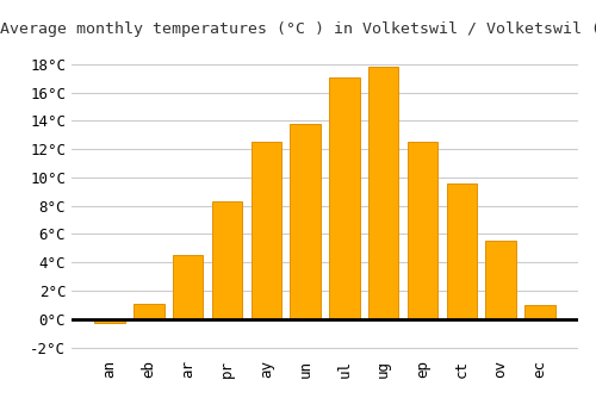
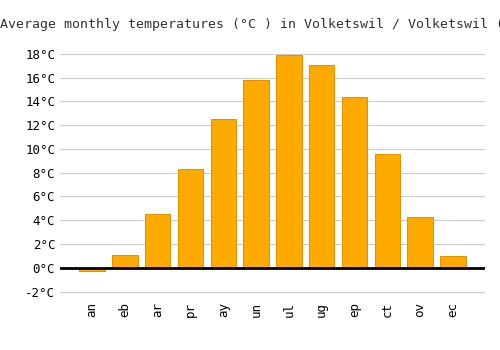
un: 13.8°C -> 15.8°C
ul: 17.1°C -> 17.9°C
ug: 17.8°C -> 17.1°C
ep: 12.5°C -> 14.4°C
ov: 5.5°C -> 4.3°C
